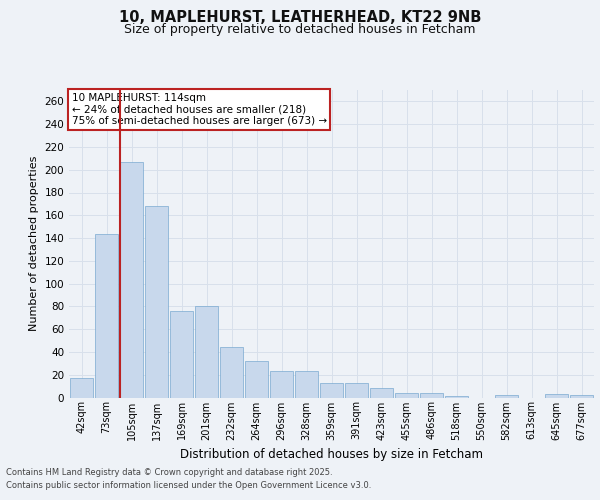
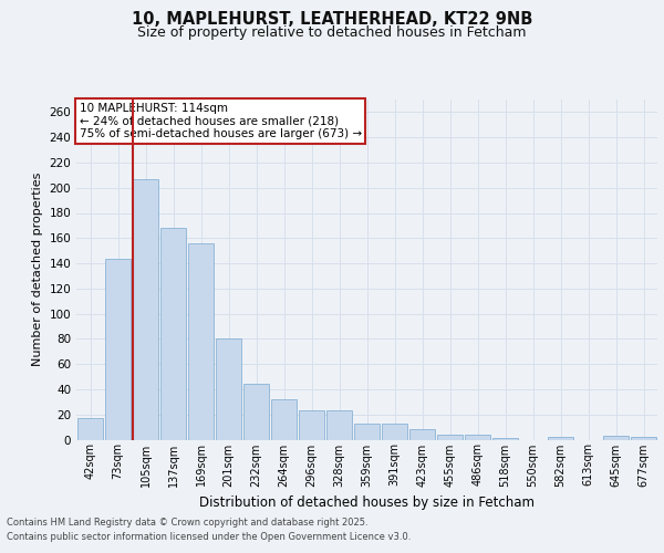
169sqm: 76 -> 156
